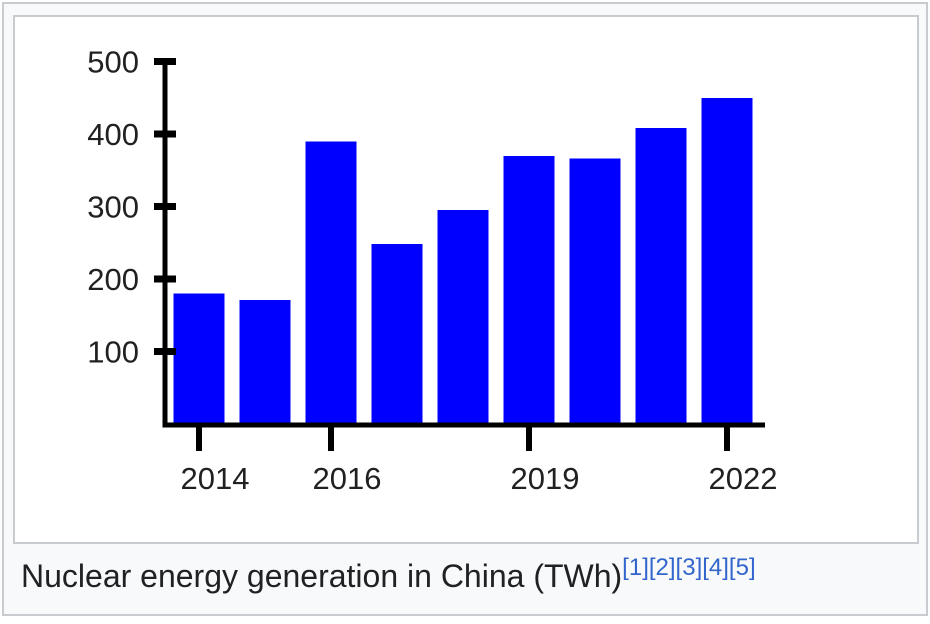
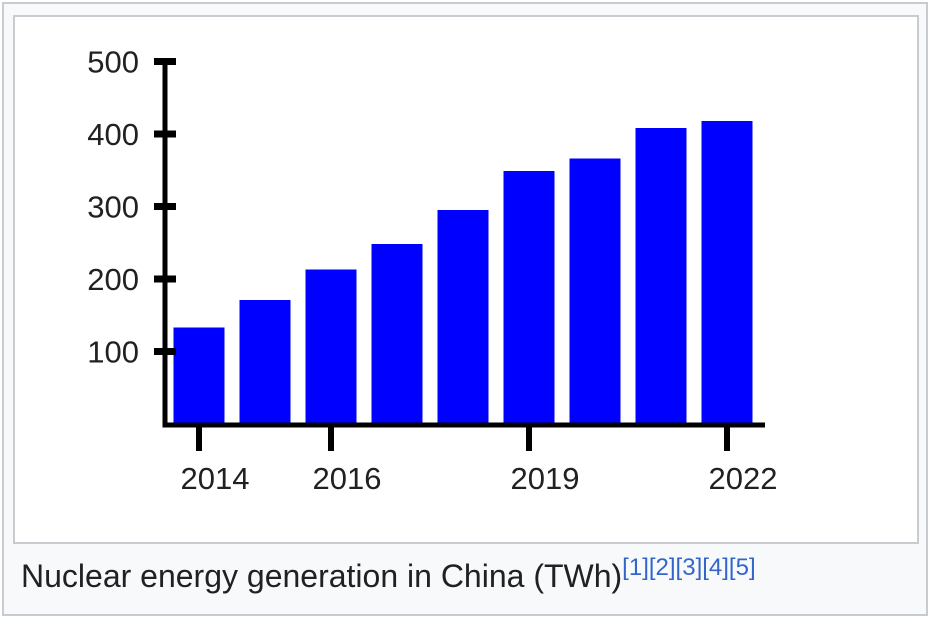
2014: 180 -> 130
2016: 390 -> 210
2019: 370 -> 350
2022: 450 -> 420
